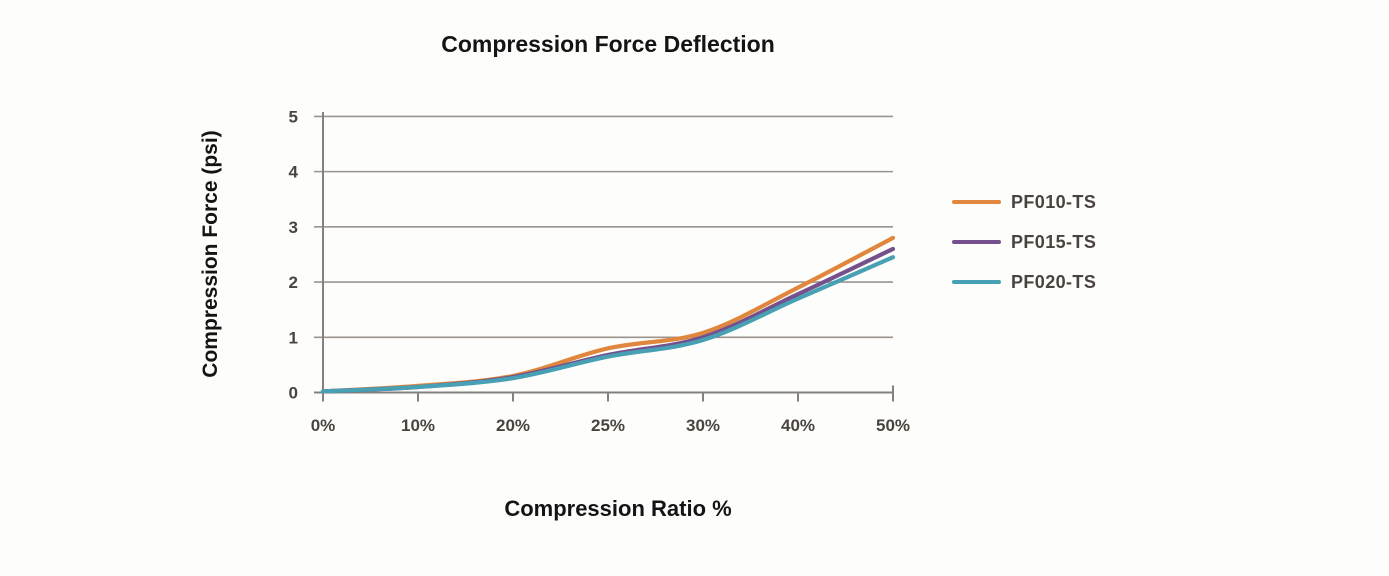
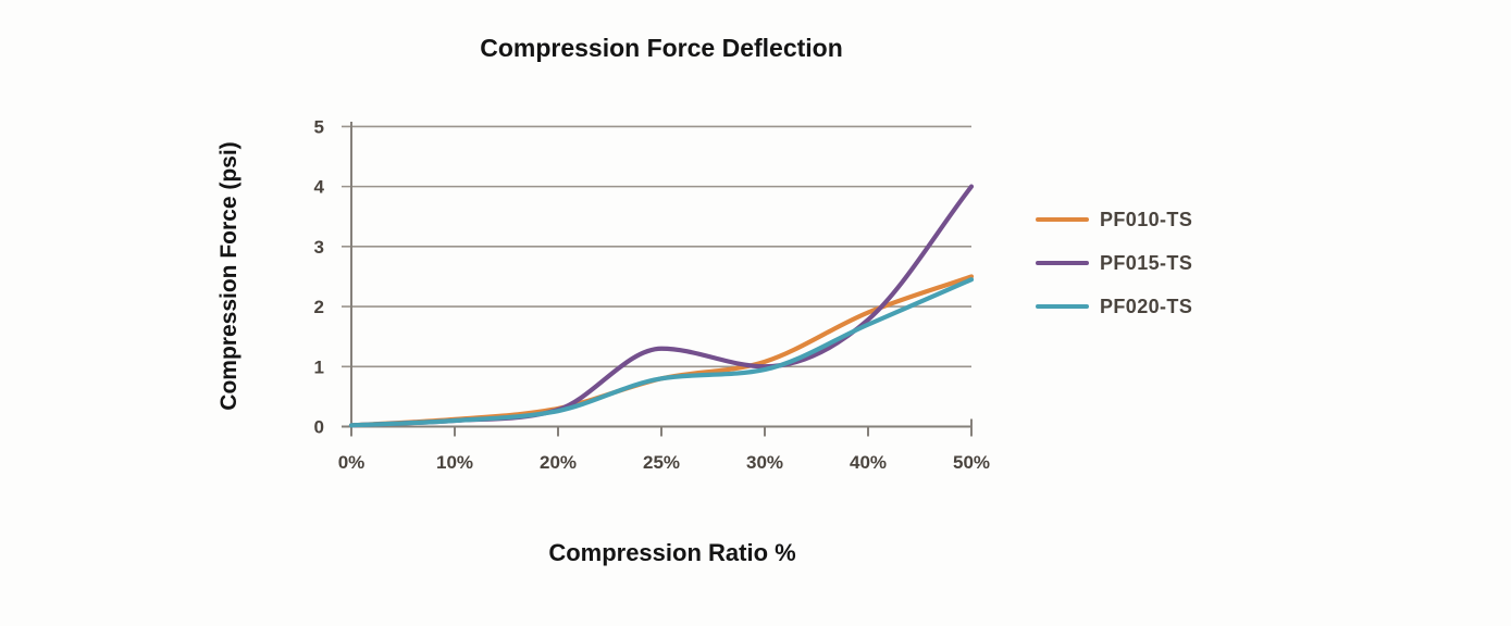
PF015-TS/25%: 0.7 -> 1.3
PF020-TS/25%: 0.7 -> 0.8
PF010-TS/50%: 2.8 -> 2.5
PF015-TS/50%: 2.6 -> 4.0
